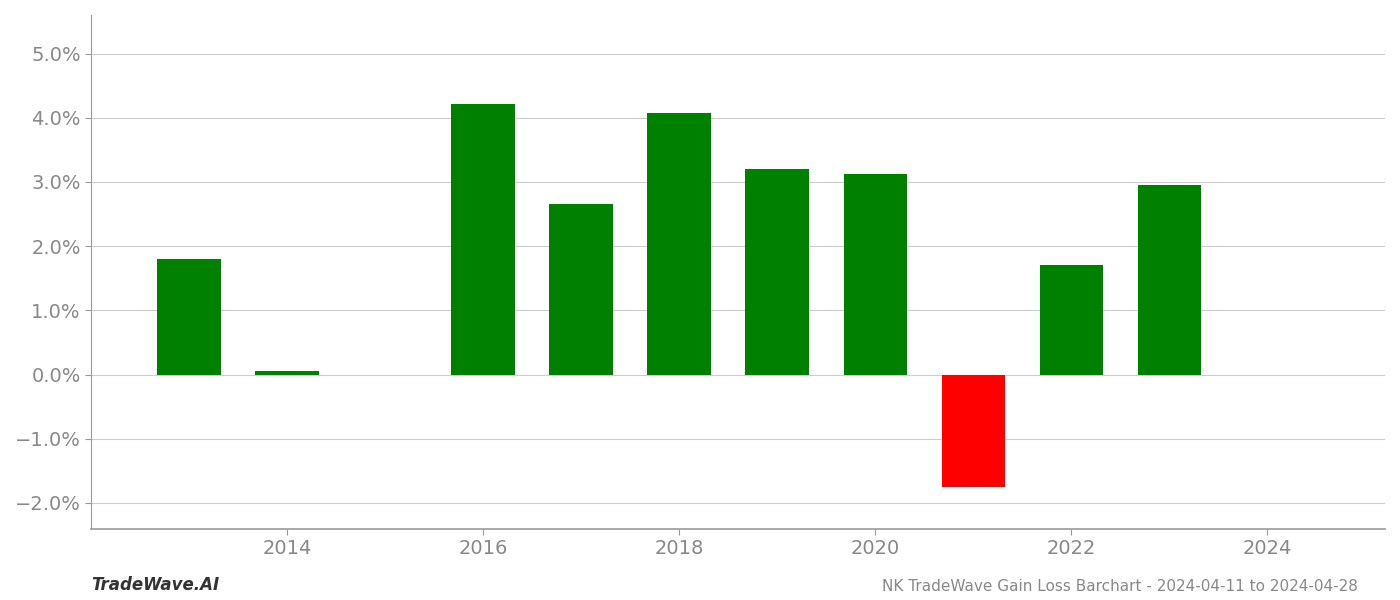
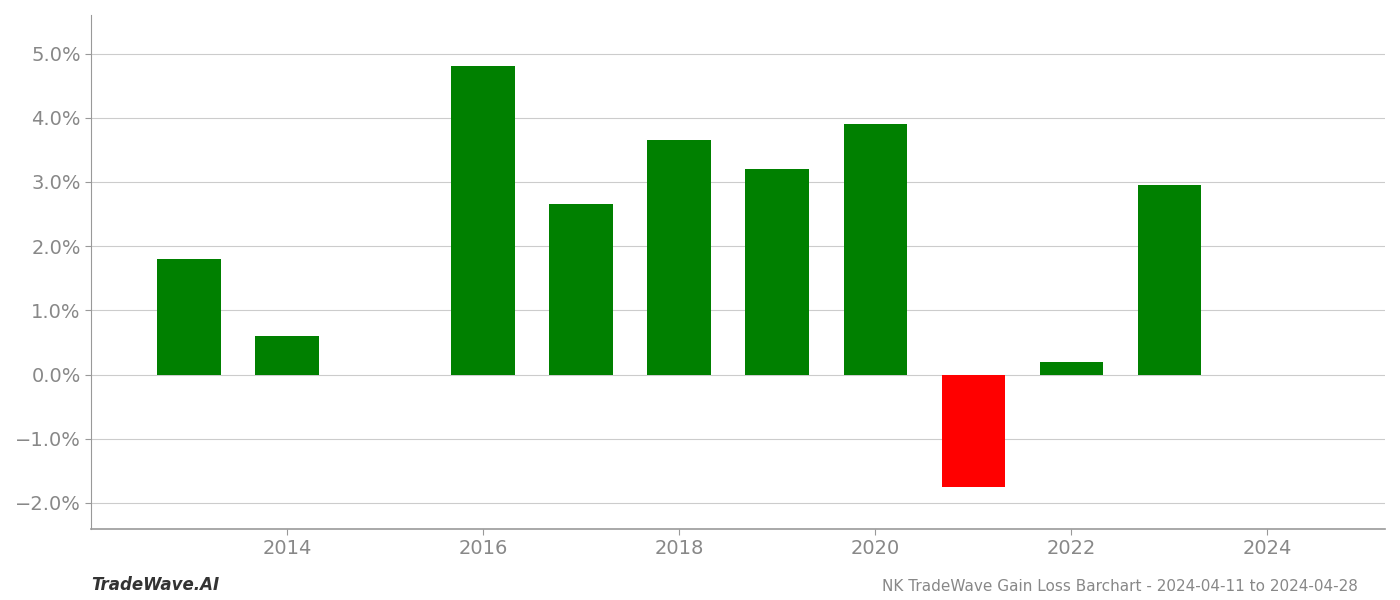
2014: 0.06% -> 0.60%
2016: 4.22% -> 4.80%
2018: 4.08% -> 3.65%
2020: 3.12% -> 3.90%
2022: 1.70% -> 0.20%
